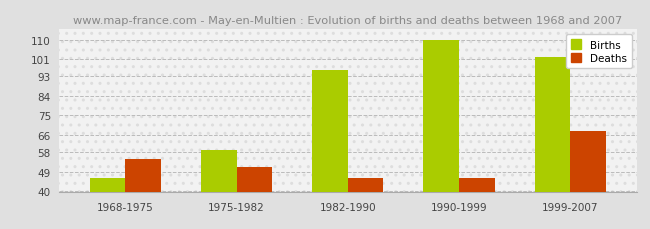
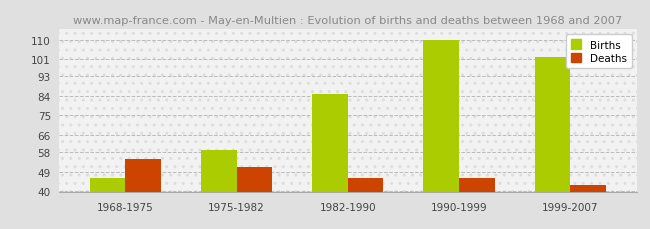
Births/1982-1990: 96 -> 85
Deaths/1999-2007: 68 -> 43
